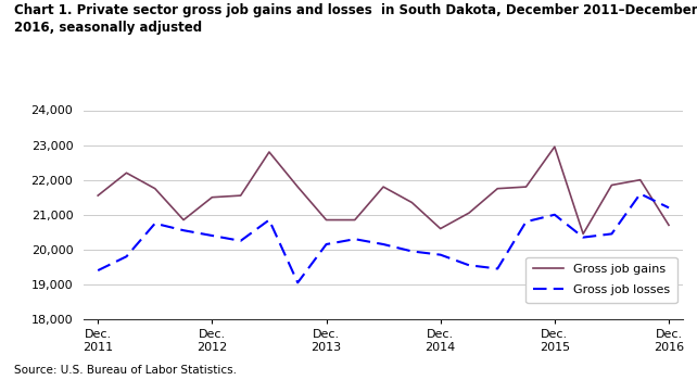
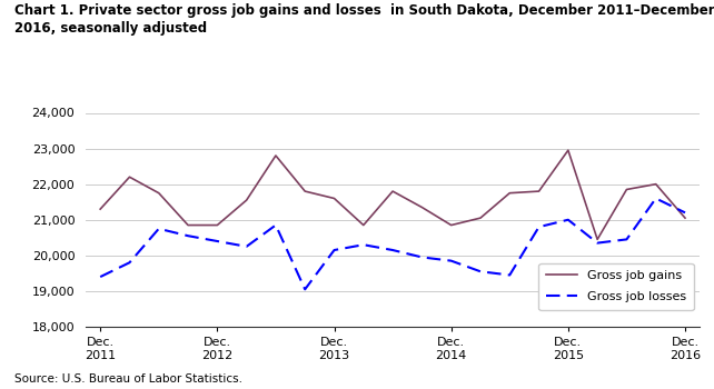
Gross job gains/Dec. 2011: 21,550 -> 21,300
Gross job gains/Dec. 2012: 21,500 -> 20,850
Gross job gains/Dec. 2013: 20,850 -> 21,600
Gross job gains/Dec. 2014: 20,600 -> 20,850
Gross job gains/Dec. 2016: 20,700 -> 21,050
